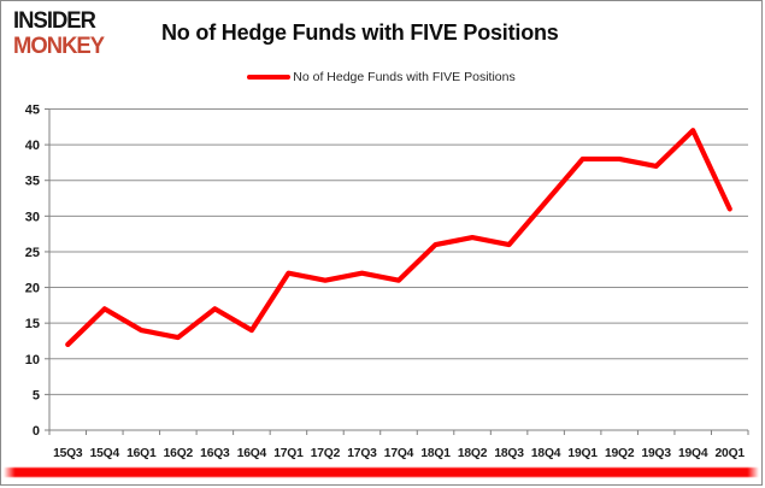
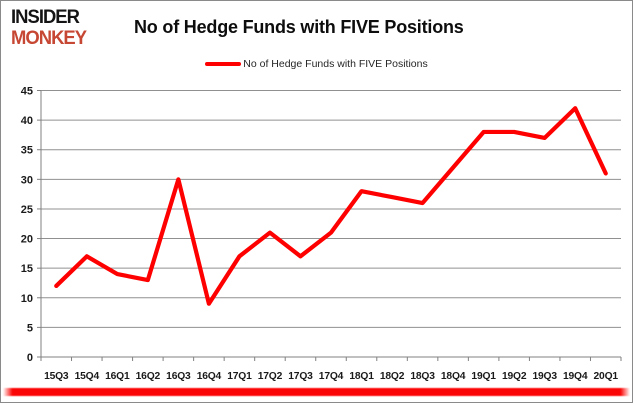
16Q3: 17 -> 30
16Q4: 14 -> 9
17Q1: 22 -> 17
17Q3: 22 -> 17
18Q1: 26 -> 28
